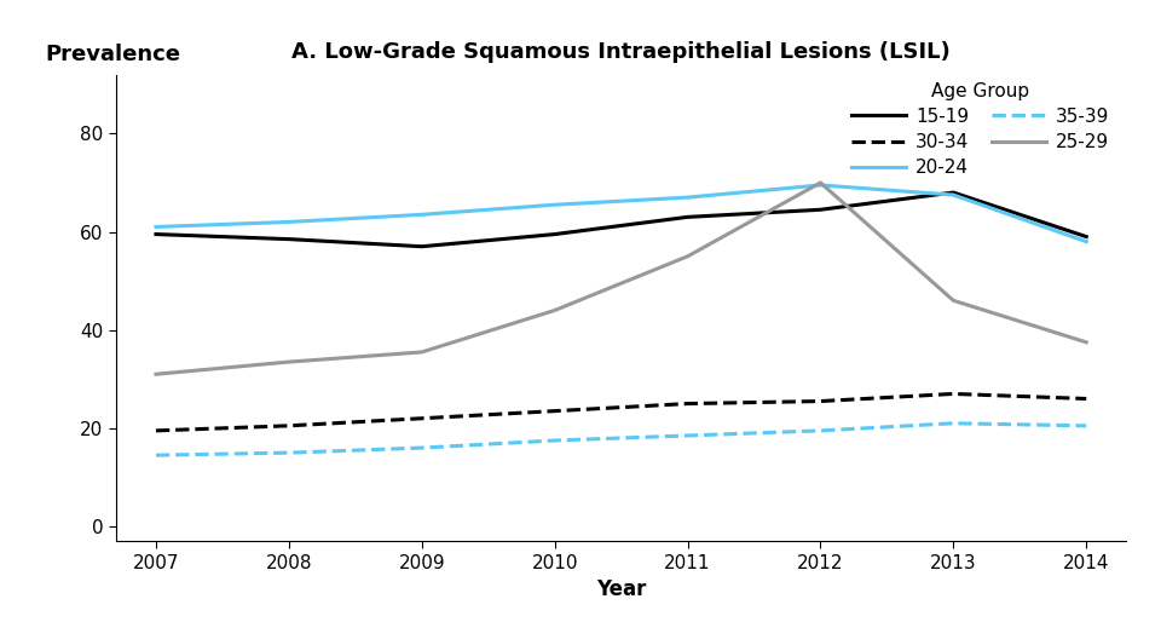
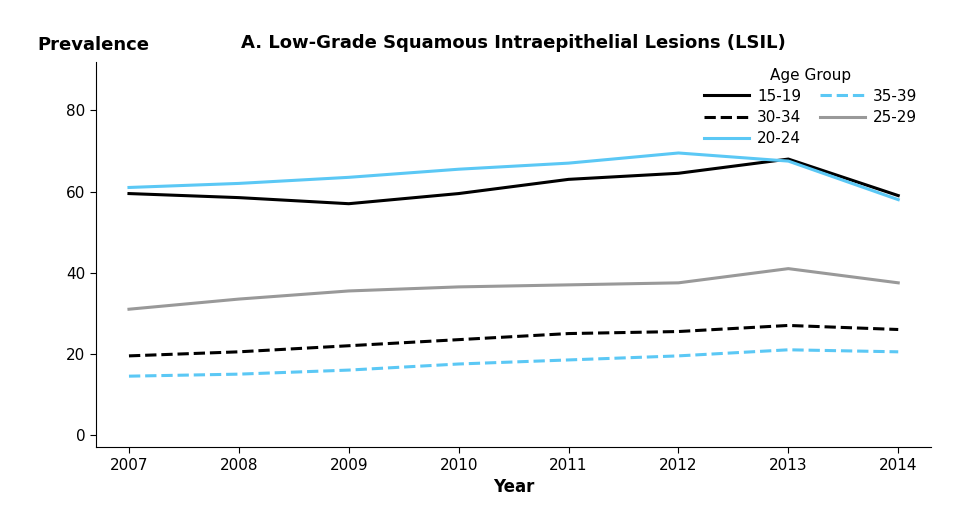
25-29/2010: 44.0 -> 36.5
25-29/2011: 55.0 -> 37.0
25-29/2012: 70.0 -> 37.5
25-29/2013: 46.0 -> 41.0
